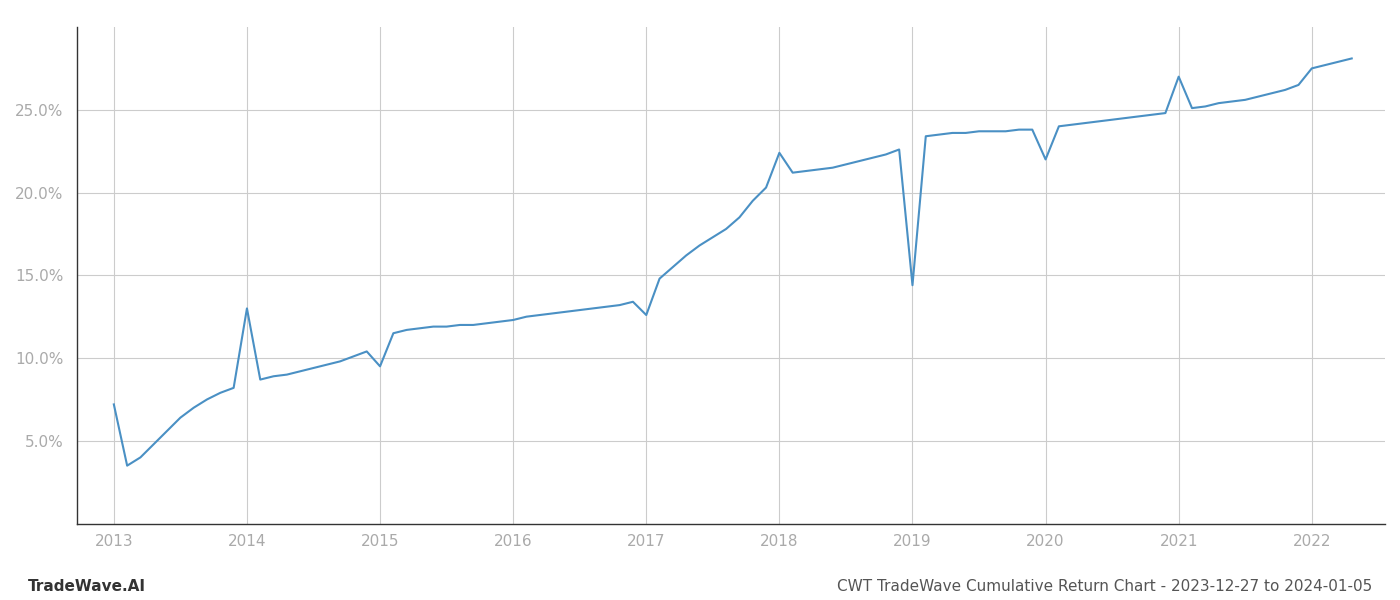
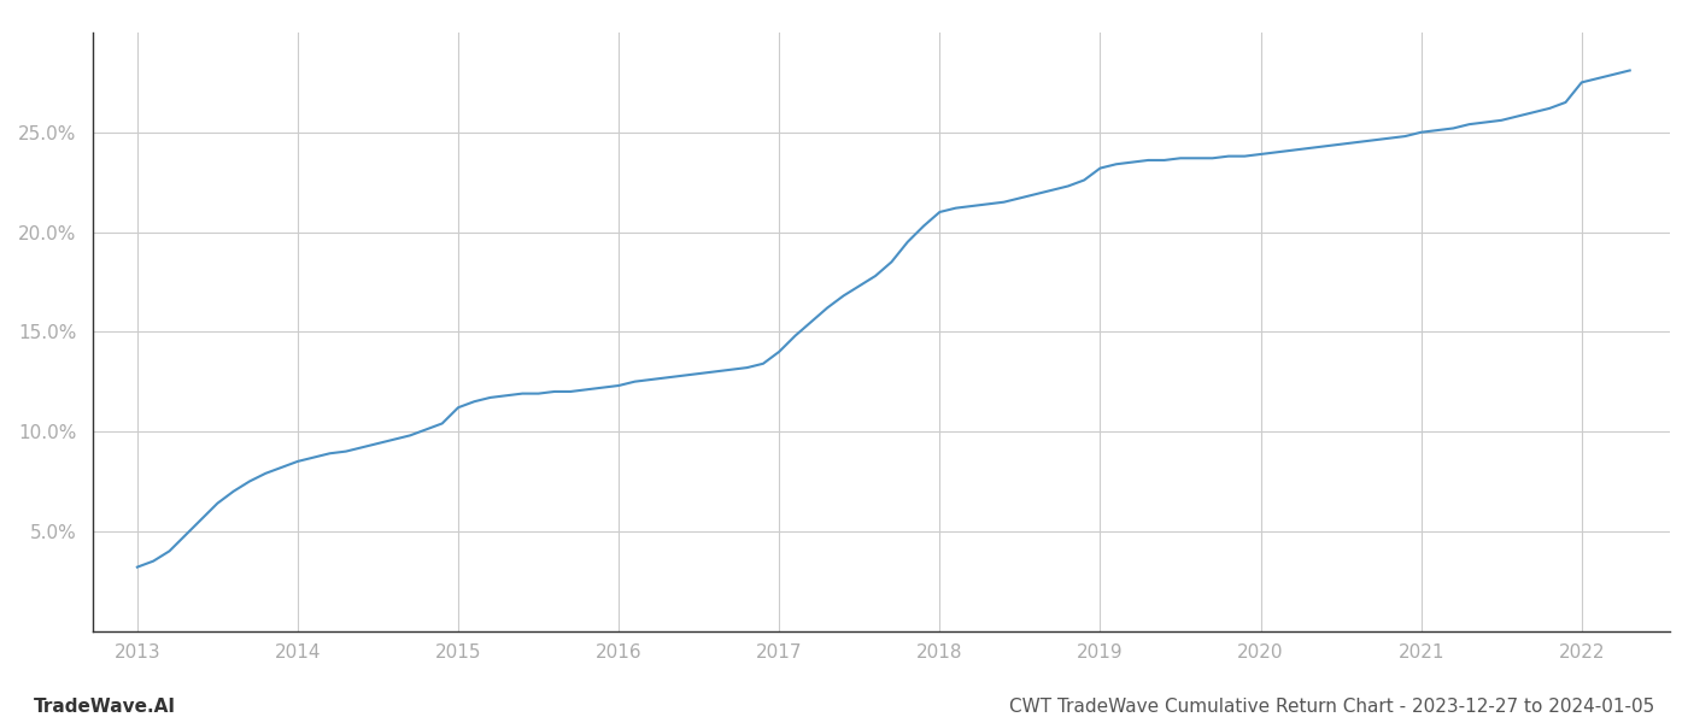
2013: 7.2% -> 3.2%
2014: 13.0% -> 8.5%
2015: 9.5% -> 11.2%
2017: 12.6% -> 14.0%
2018: 22.4% -> 21.0%
2019: 14.4% -> 23.2%
2020: 22.0% -> 23.9%
2021: 27.0% -> 25.0%
